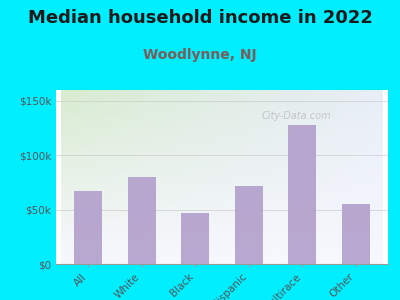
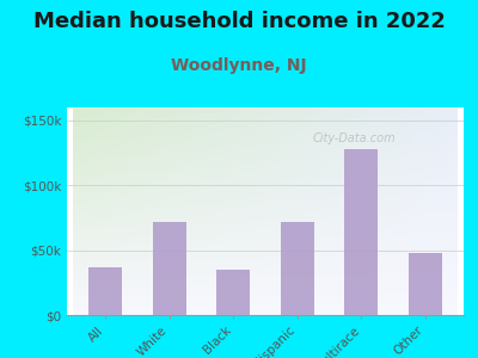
All: $67k -> $37k
White: $80k -> $72k
Black: $47k -> $35k
Other: $55k -> $48k
